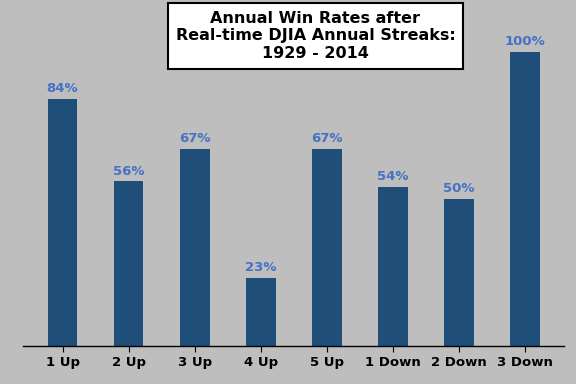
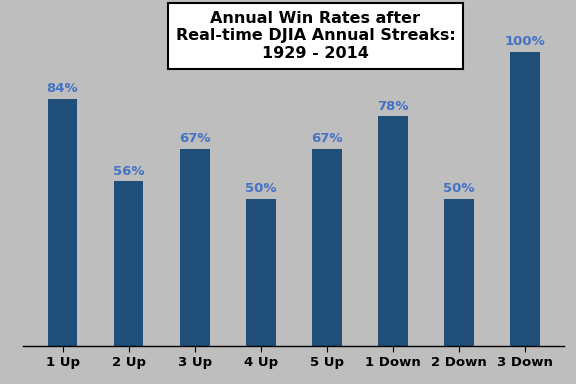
4 Up: 23% -> 50%
1 Down: 54% -> 78%
